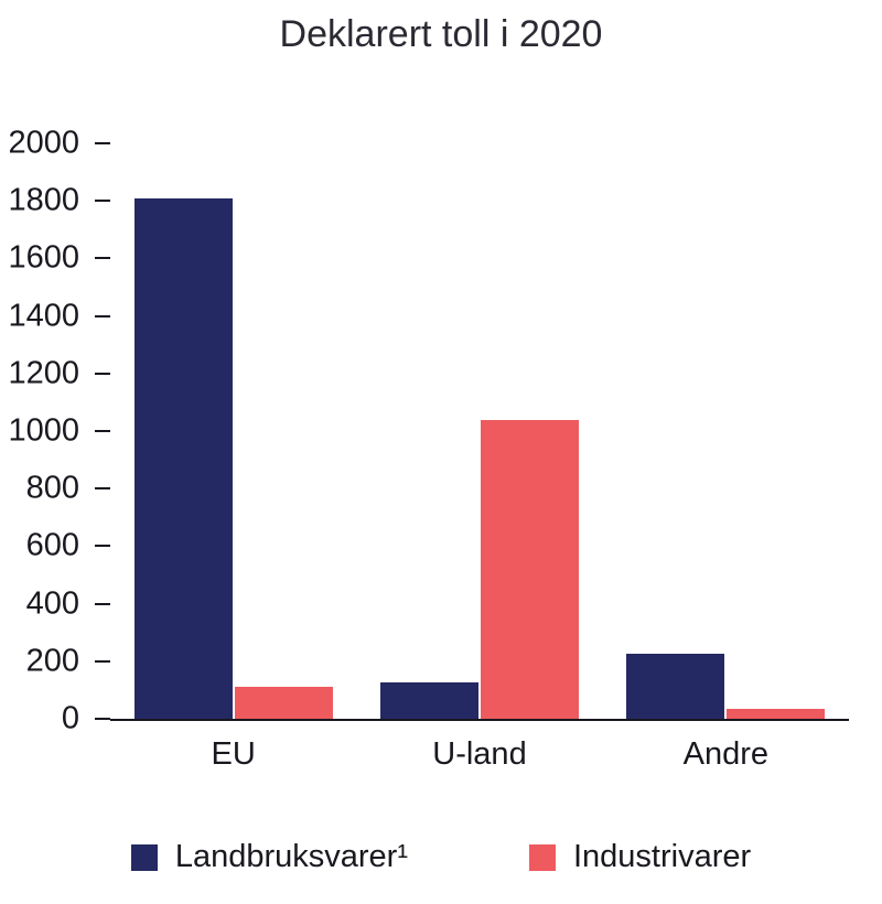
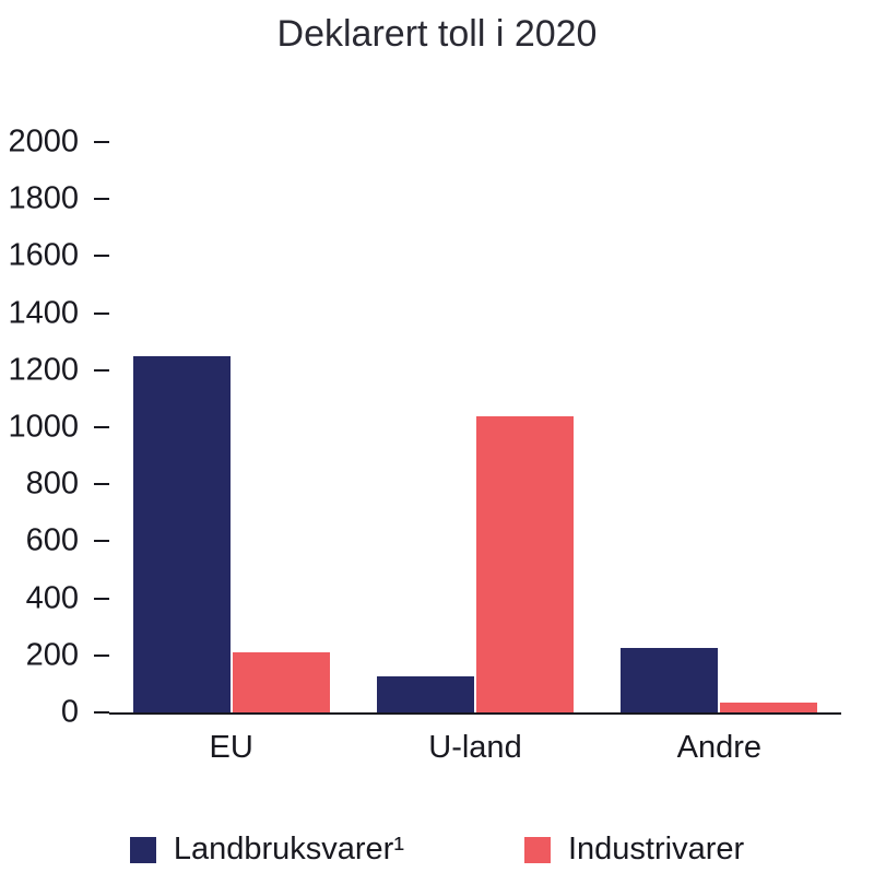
Landbruksvarer¹/EU: 1810 -> 1250
Industrivarer/EU: 110 -> 210
